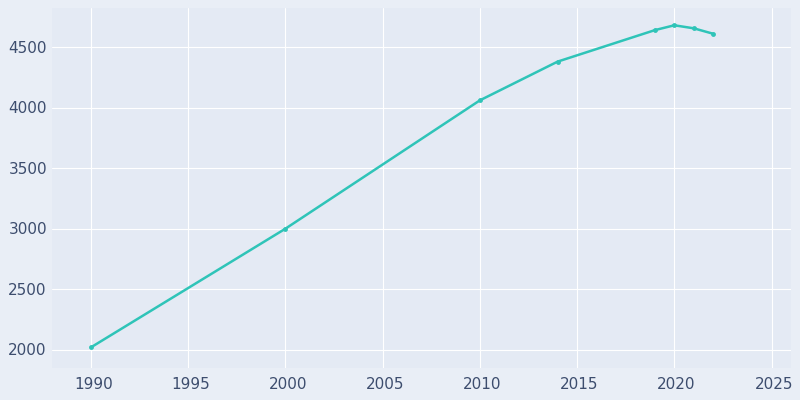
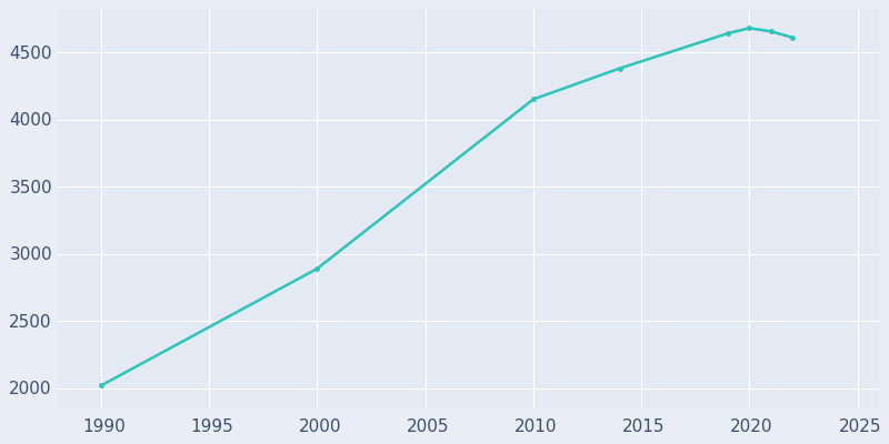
2000: 3000 -> 2890
2010: 4060 -> 4150
